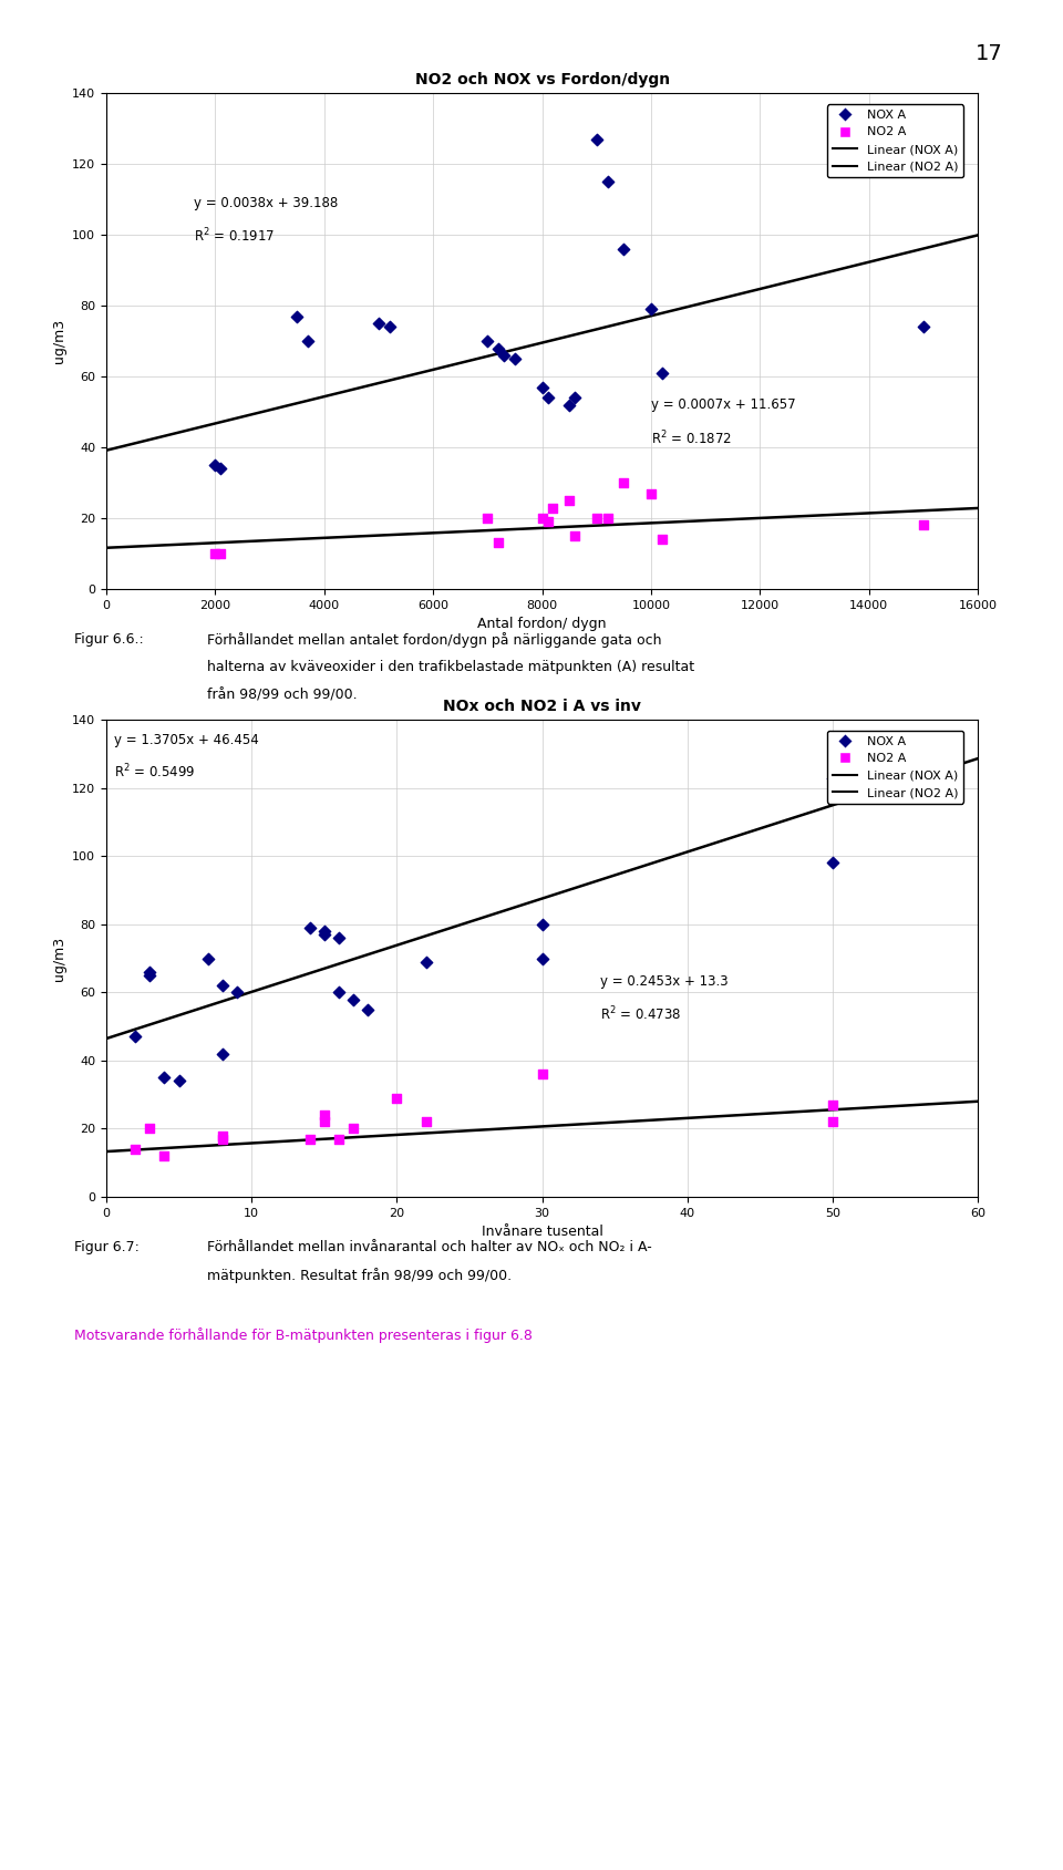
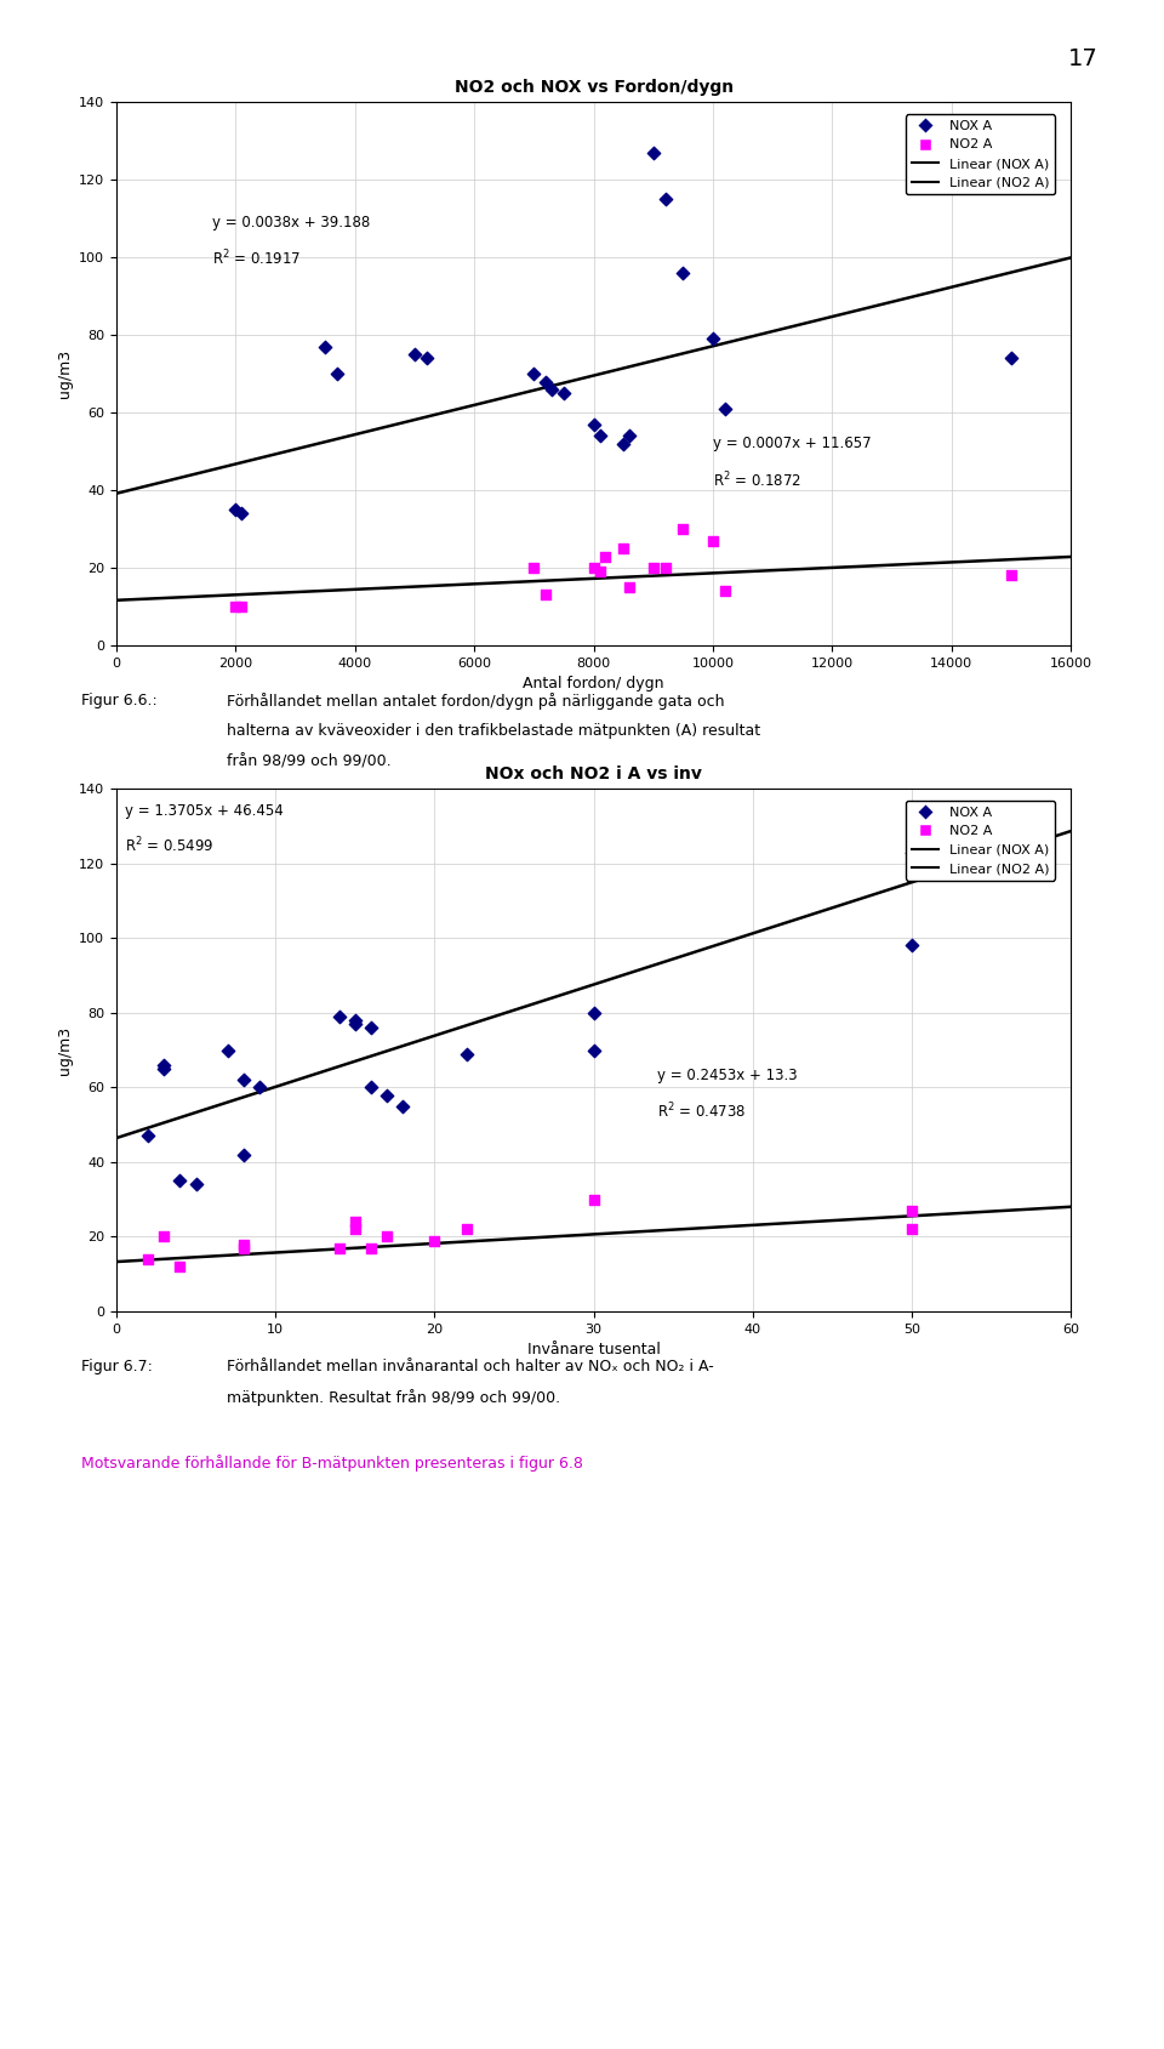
NOx och NO2 i A vs inv/NO2 A/20: 29 -> 19
NOx och NO2 i A vs inv/NO2 A/30: 36 -> 30
